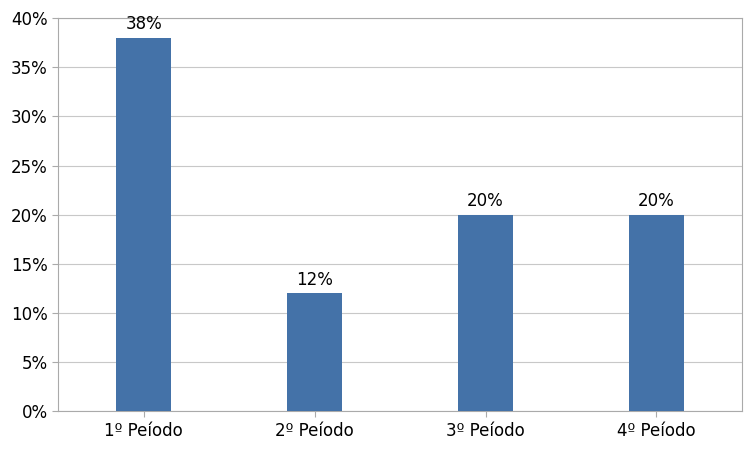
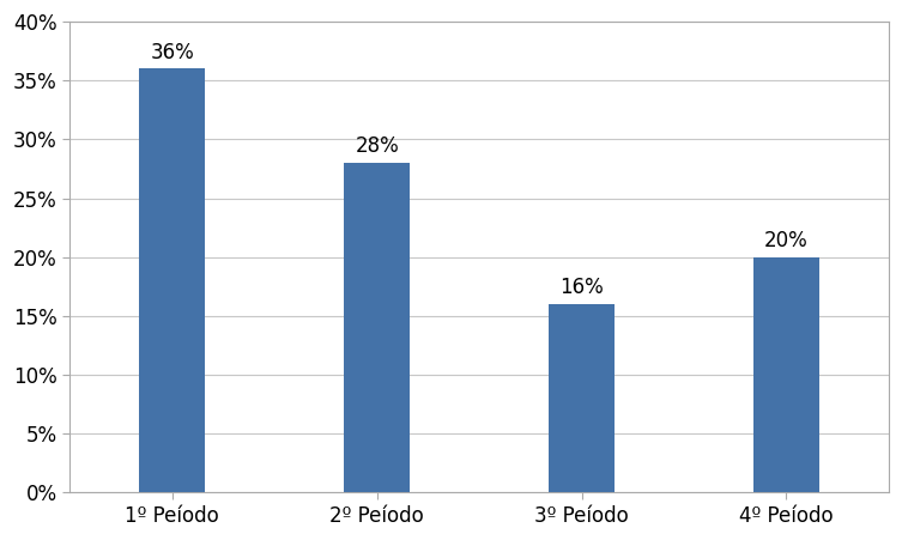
1º Peíodo: 38% -> 36%
2º Peíodo: 12% -> 28%
3º Peíodo: 20% -> 16%
